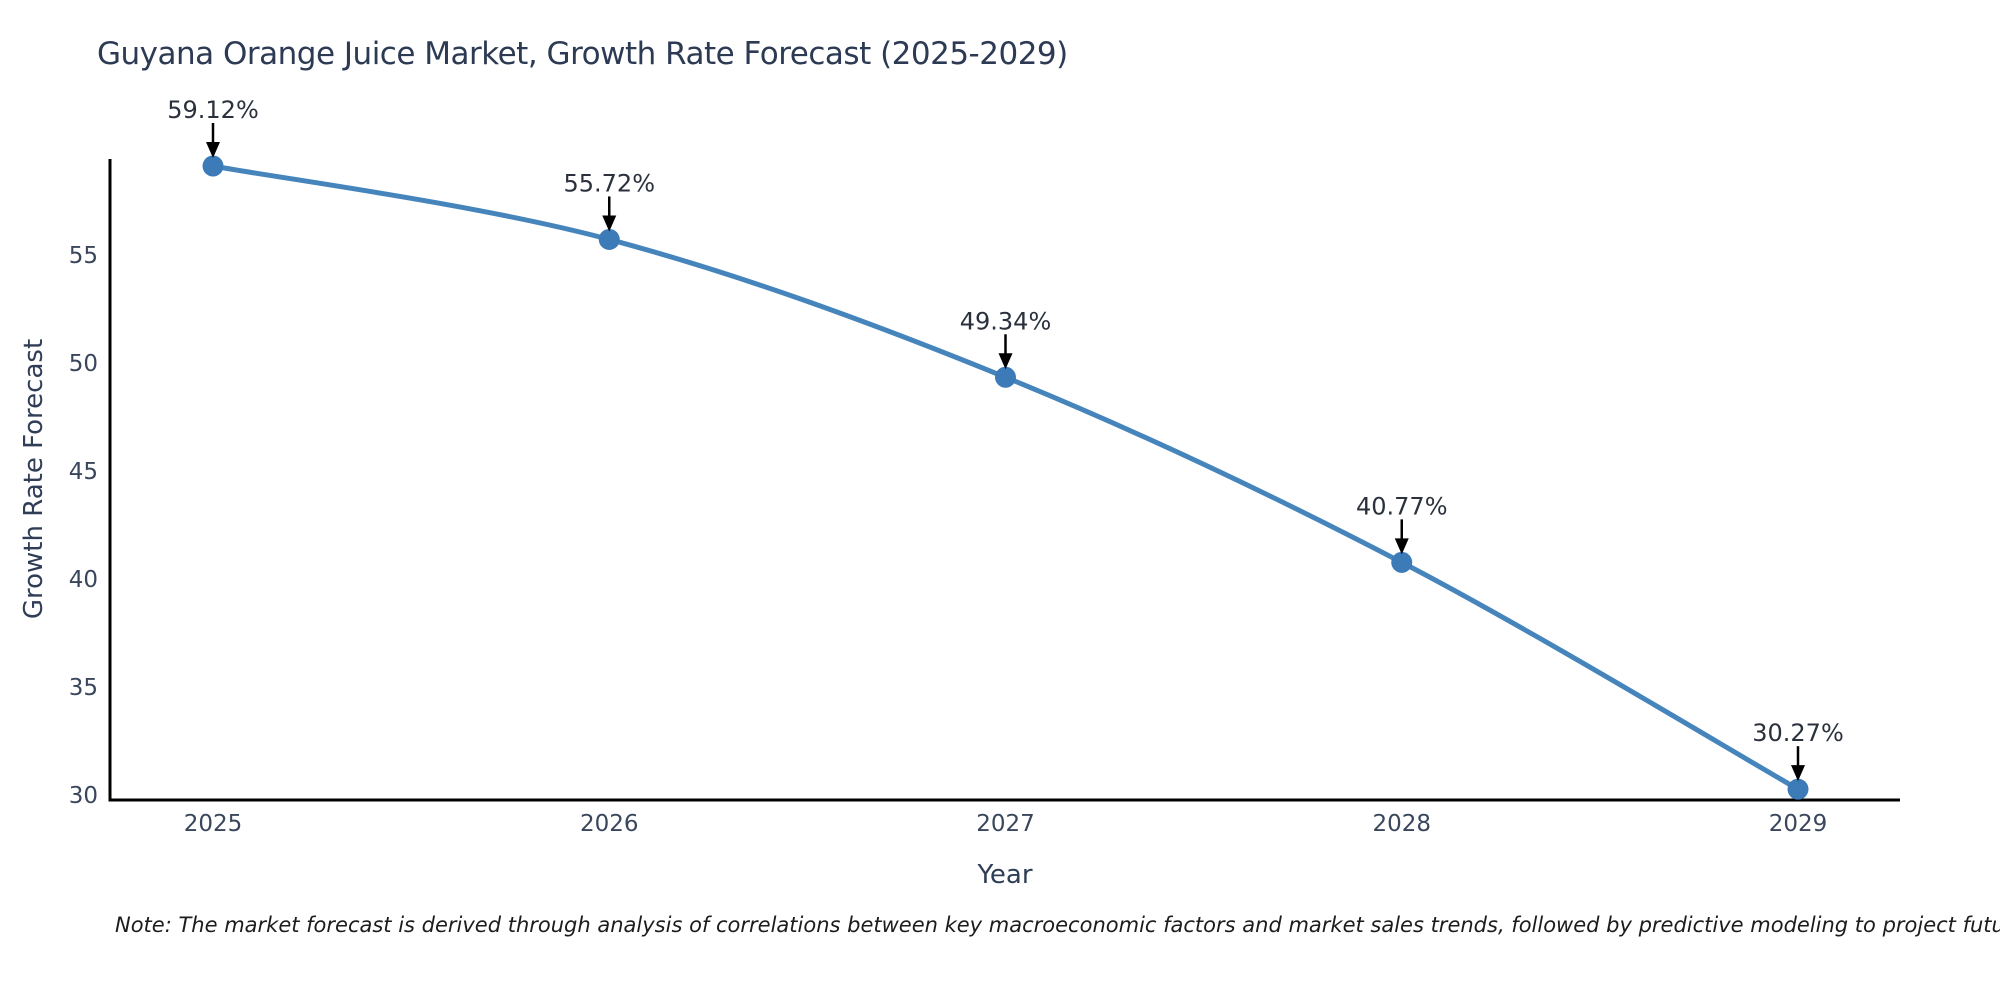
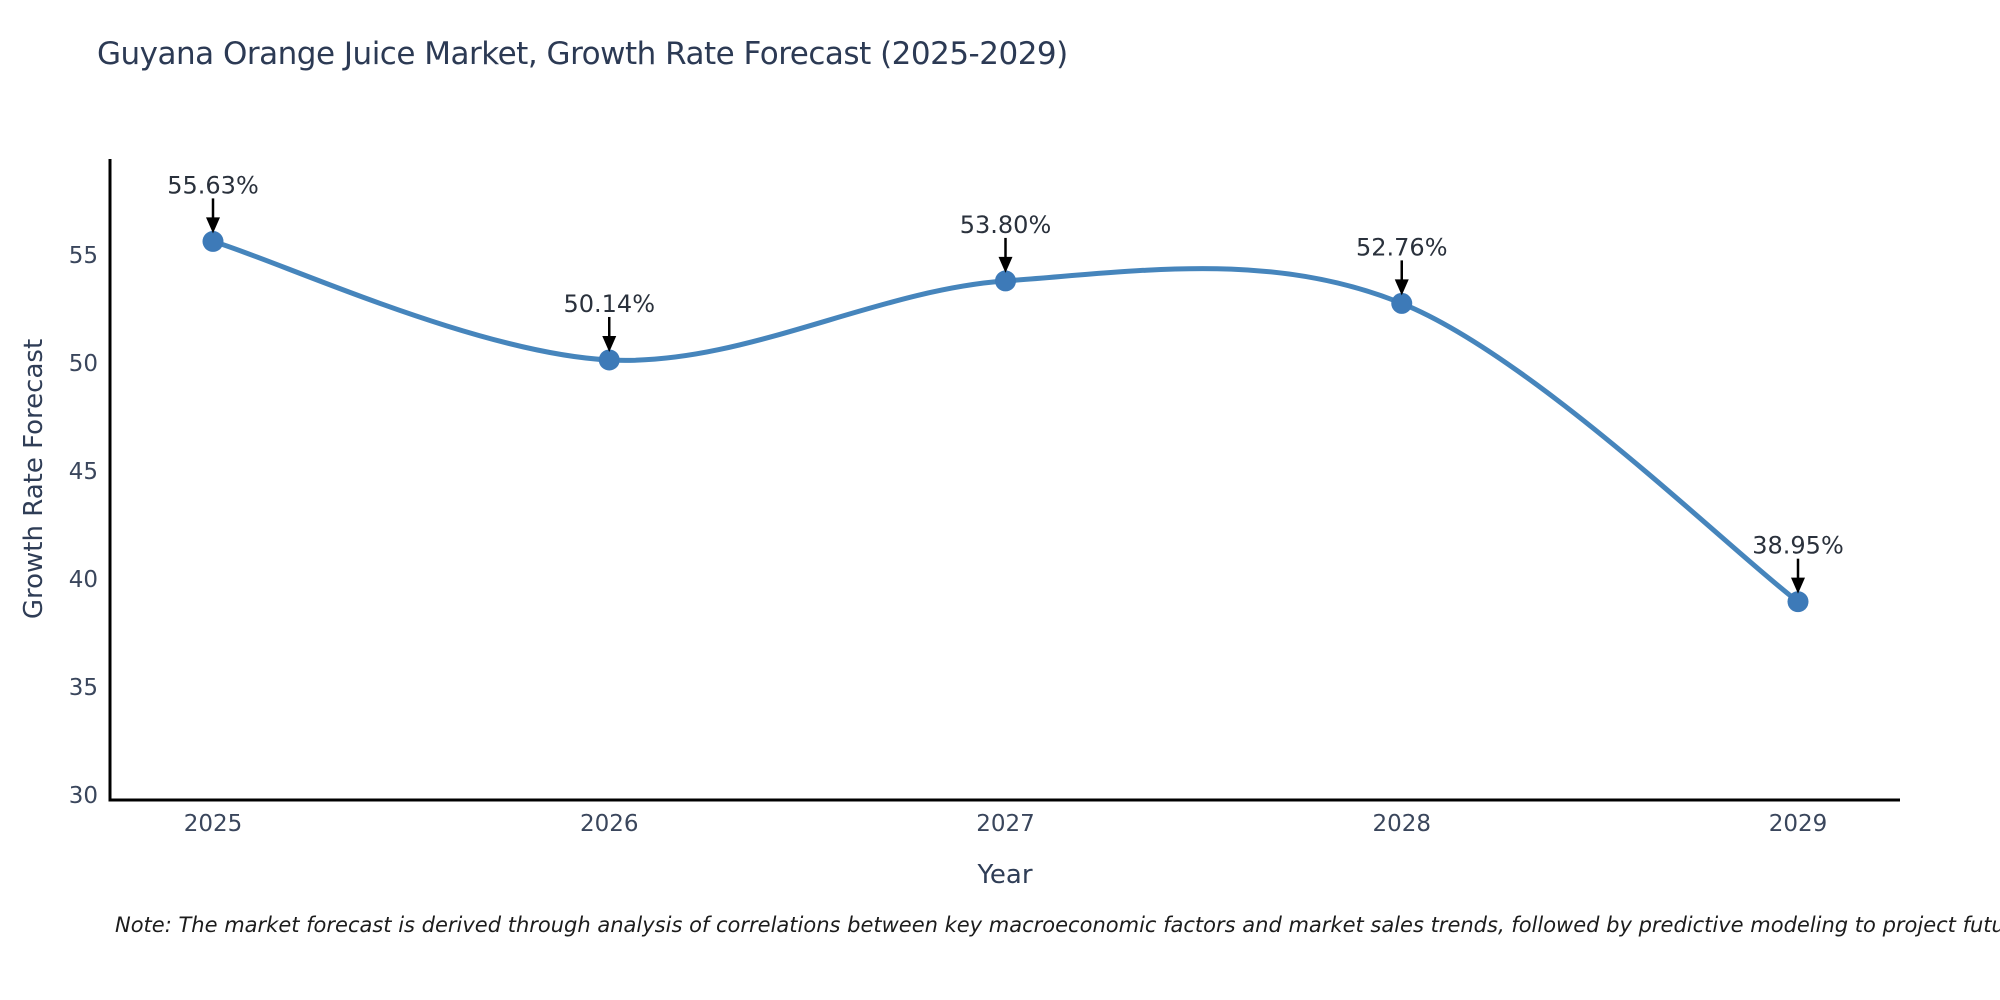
2025: 59.12% -> 55.63%
2026: 55.72% -> 50.14%
2027: 49.34% -> 53.80%
2028: 40.77% -> 52.76%
2029: 30.27% -> 38.95%
